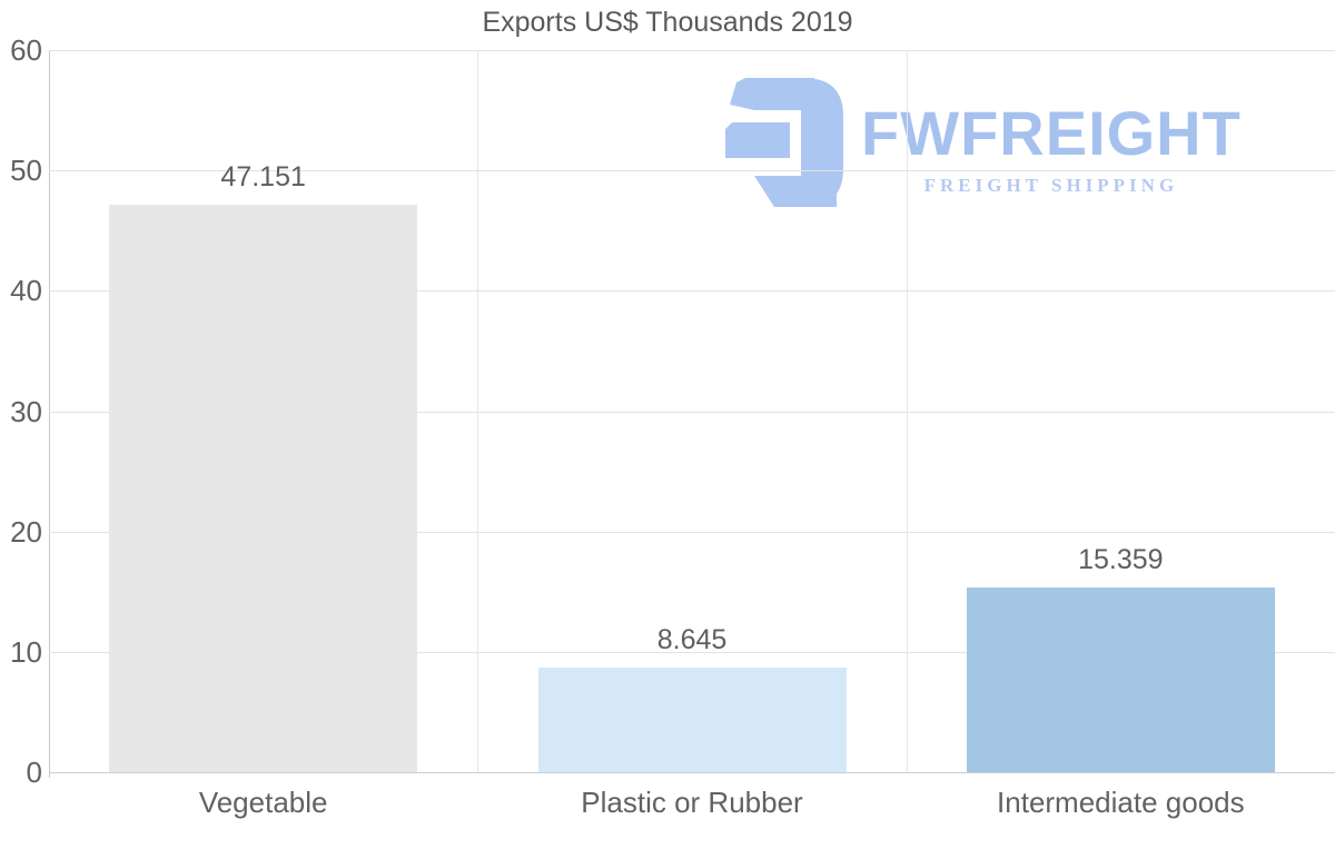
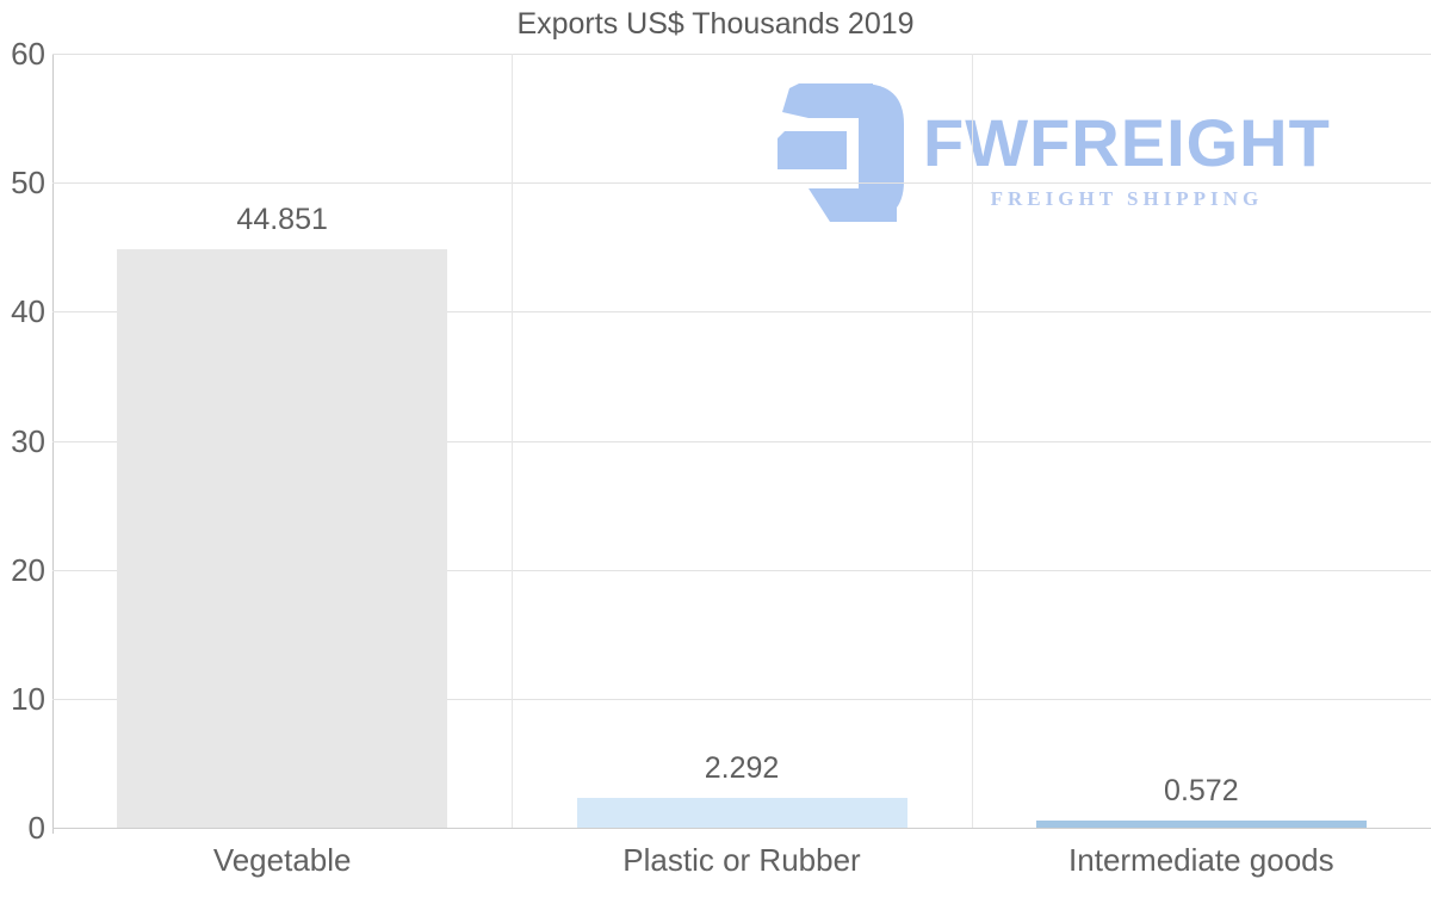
Vegetable: 47.151 -> 44.851
Plastic or Rubber: 8.645 -> 2.292
Intermediate goods: 15.359 -> 0.572
